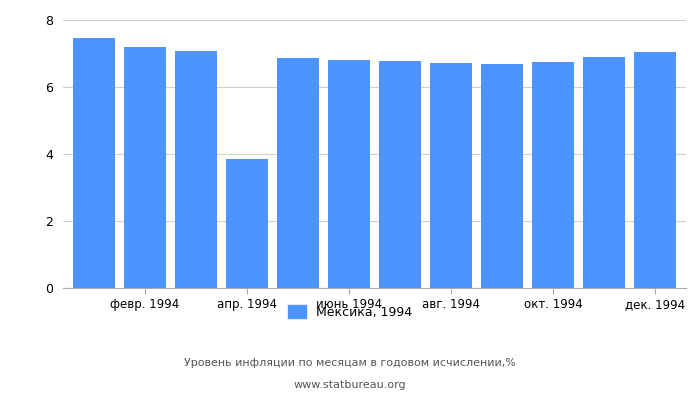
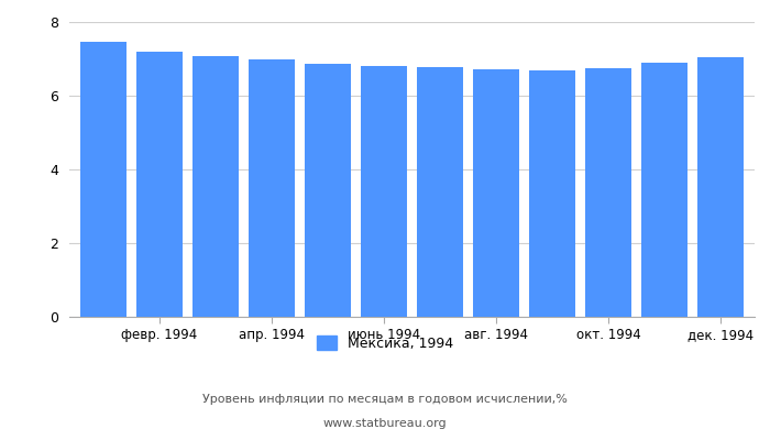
апр. 1994: 3.85 -> 6.98
